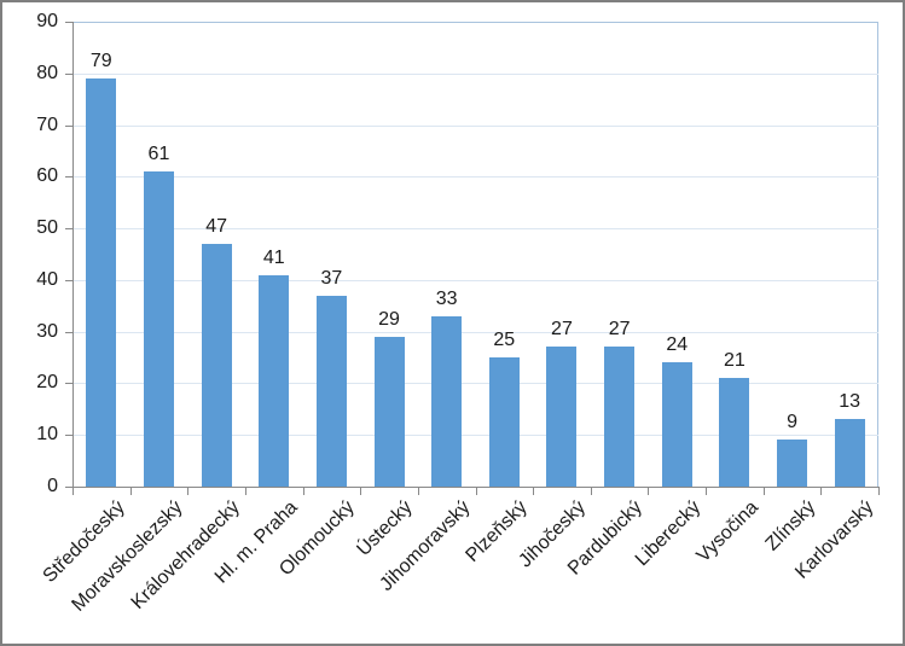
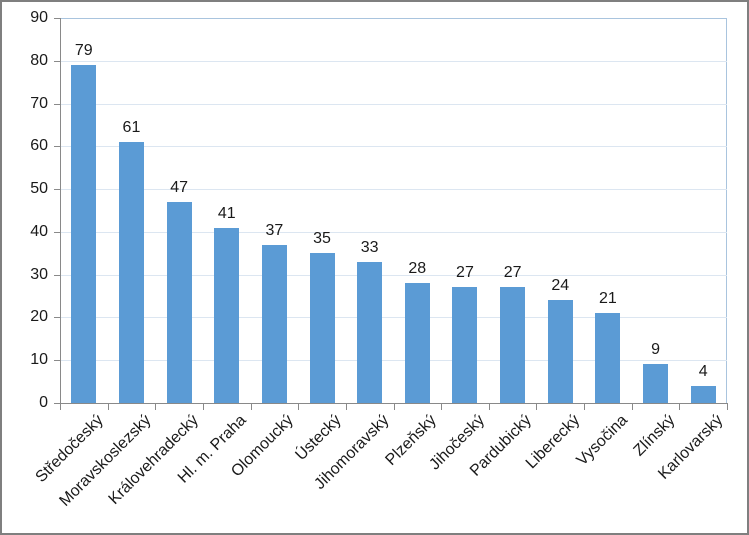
Ústecký: 29 -> 35
Plzeňský: 25 -> 28
Karlovarský: 13 -> 4
